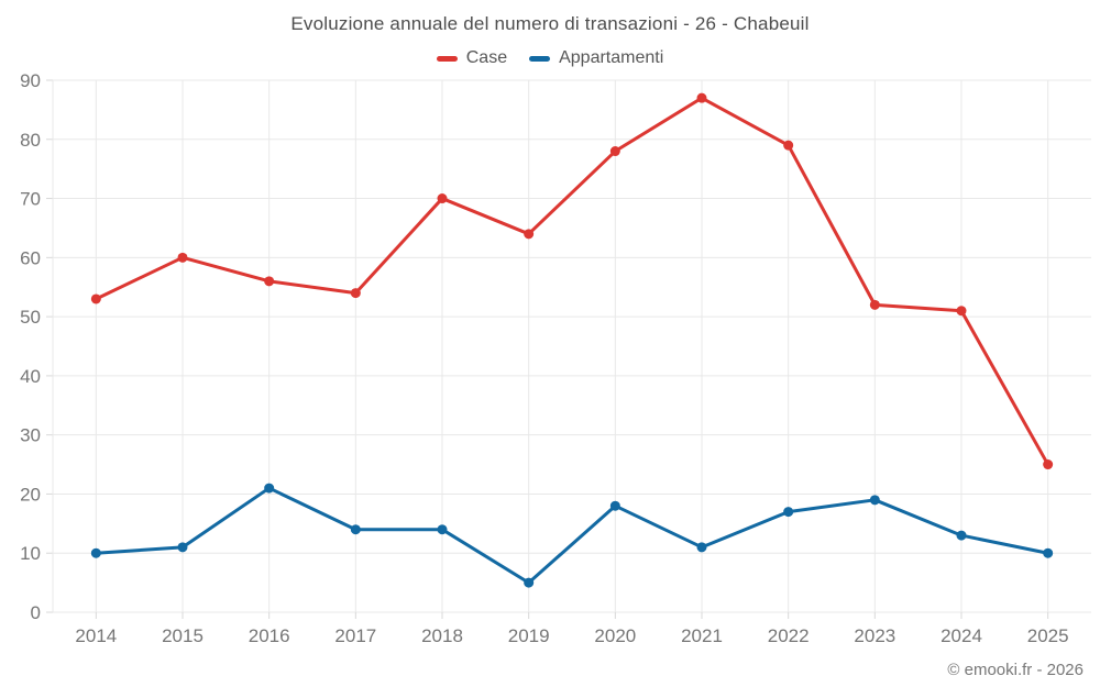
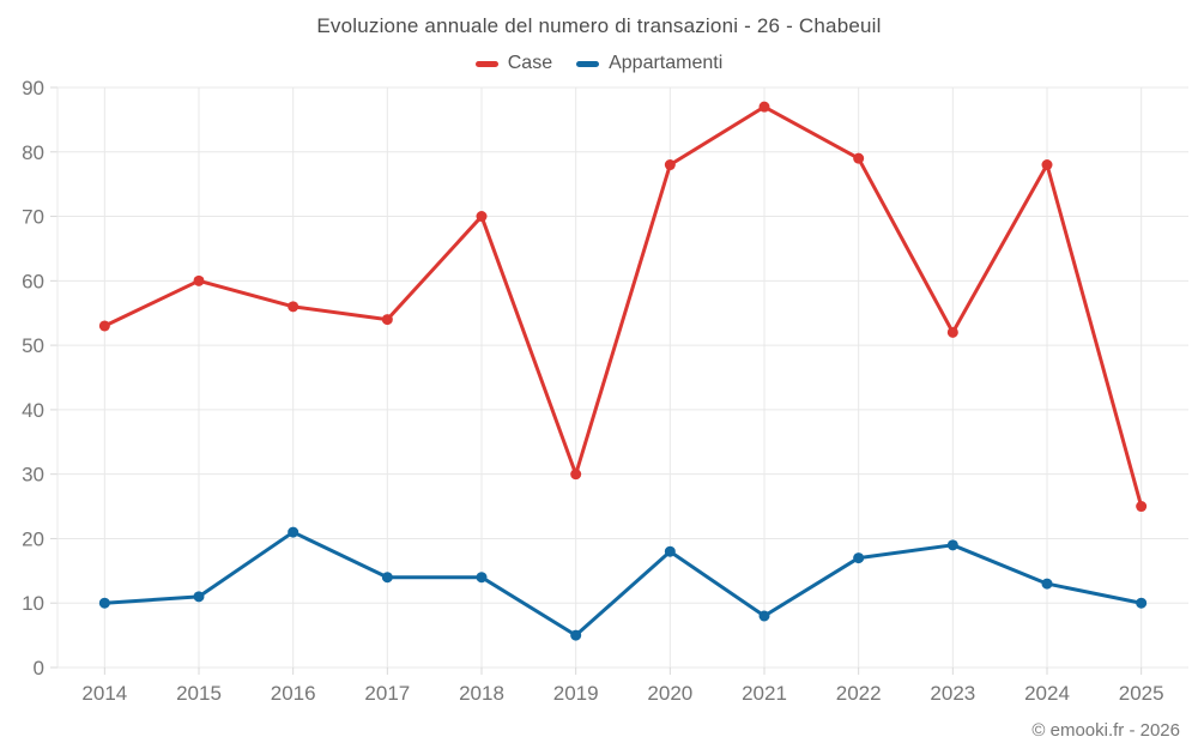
Case/2019: 64 -> 30
Appartamenti/2021: 11 -> 8
Case/2024: 51 -> 78
